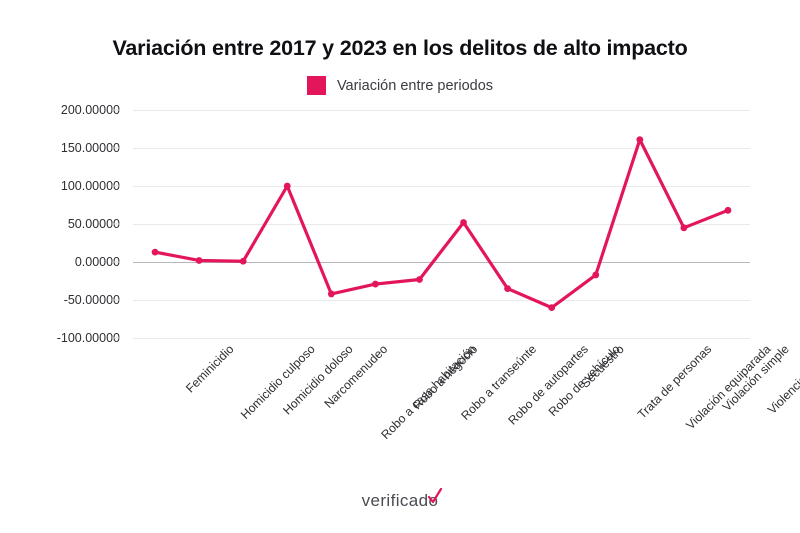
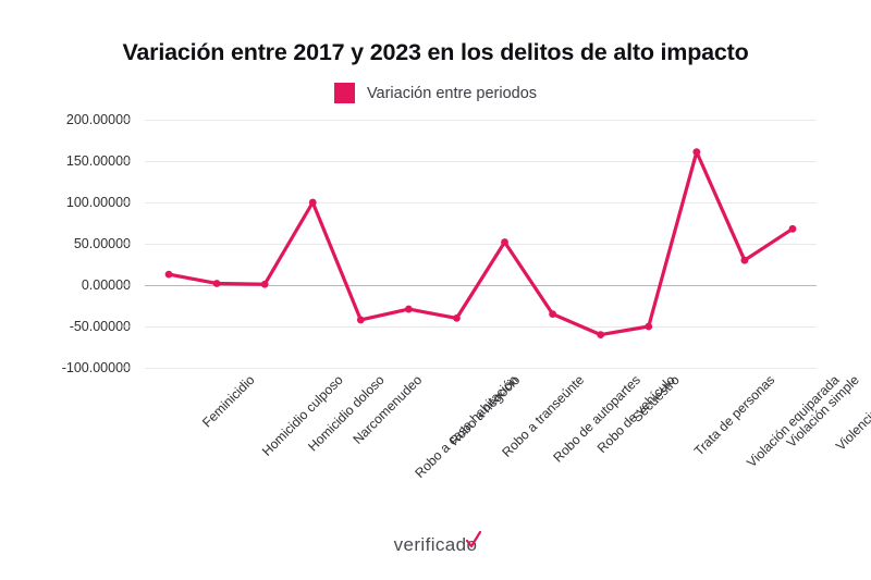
Robo a transeúnte: -20 -> -40
Trata de personas: -20 -> -50
Violación simple: 40 -> 30
